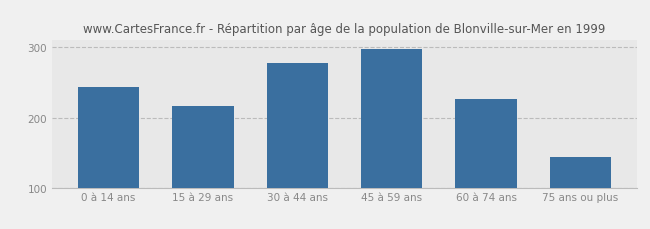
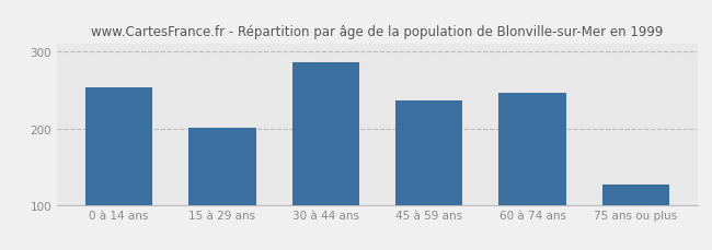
0 à 14 ans: 244 -> 253
15 à 29 ans: 216 -> 201
30 à 44 ans: 278 -> 286
45 à 59 ans: 298 -> 237
60 à 74 ans: 226 -> 246
75 ans ou plus: 144 -> 127
